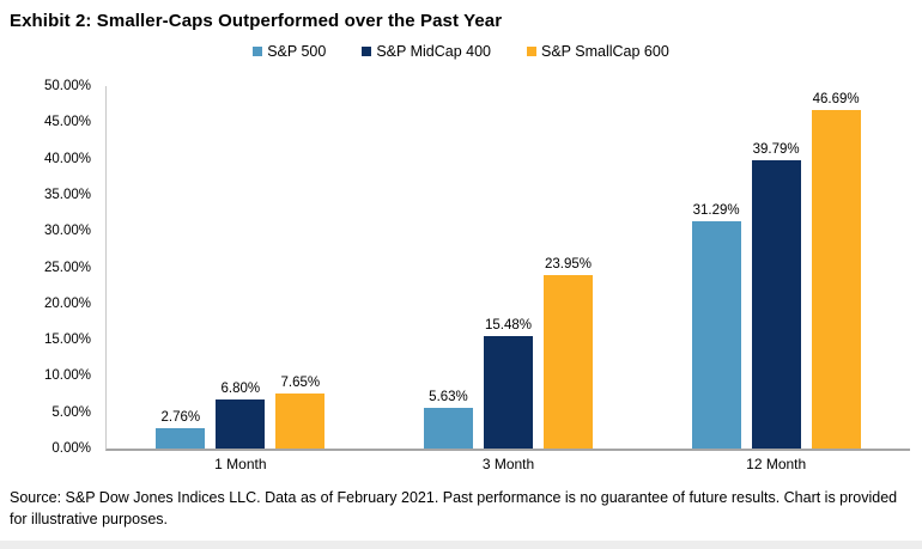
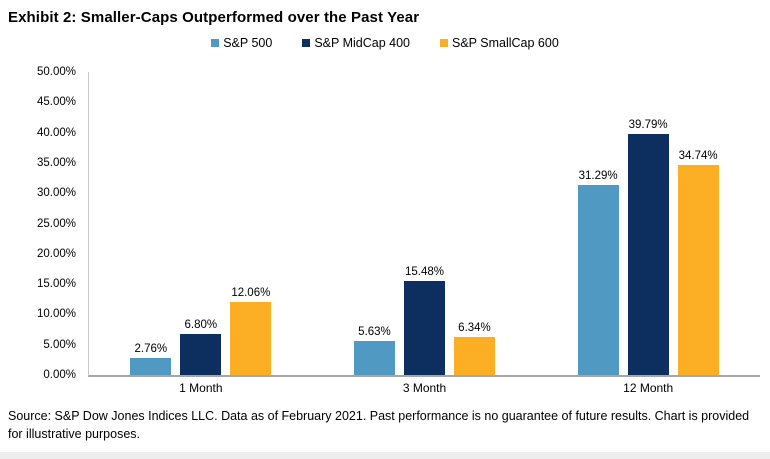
S&P SmallCap 600/1 Month: 7.65% -> 12.06%
S&P SmallCap 600/3 Month: 23.95% -> 6.34%
S&P SmallCap 600/12 Month: 46.69% -> 34.74%
